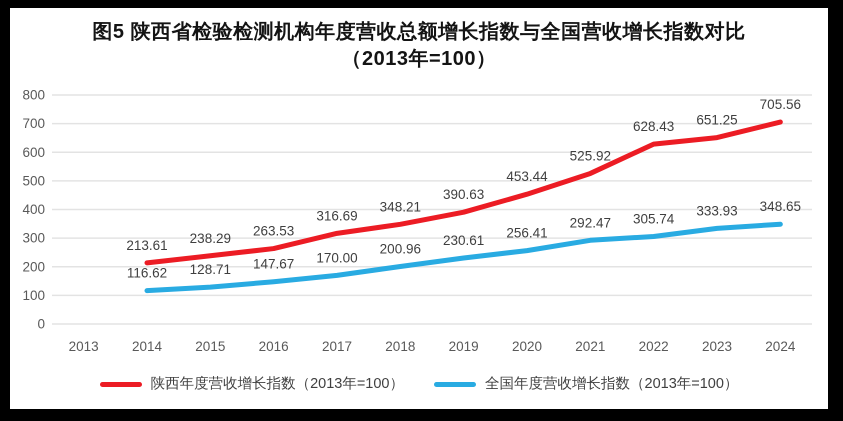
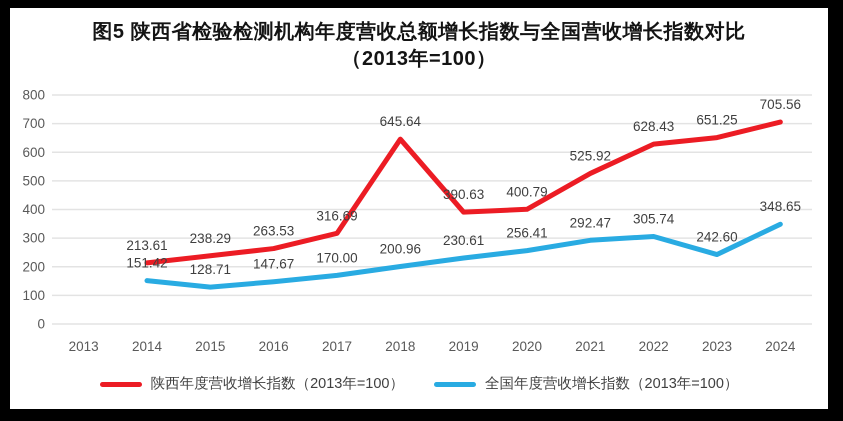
全国年度营收增长指数（2013年=100）/2014: 116.62 -> 151.42
陕西年度营收增长指数（2013年=100）/2018: 348.21 -> 645.64
陕西年度营收增长指数（2013年=100）/2020: 453.44 -> 400.79
全国年度营收增长指数（2013年=100）/2023: 333.93 -> 242.60
